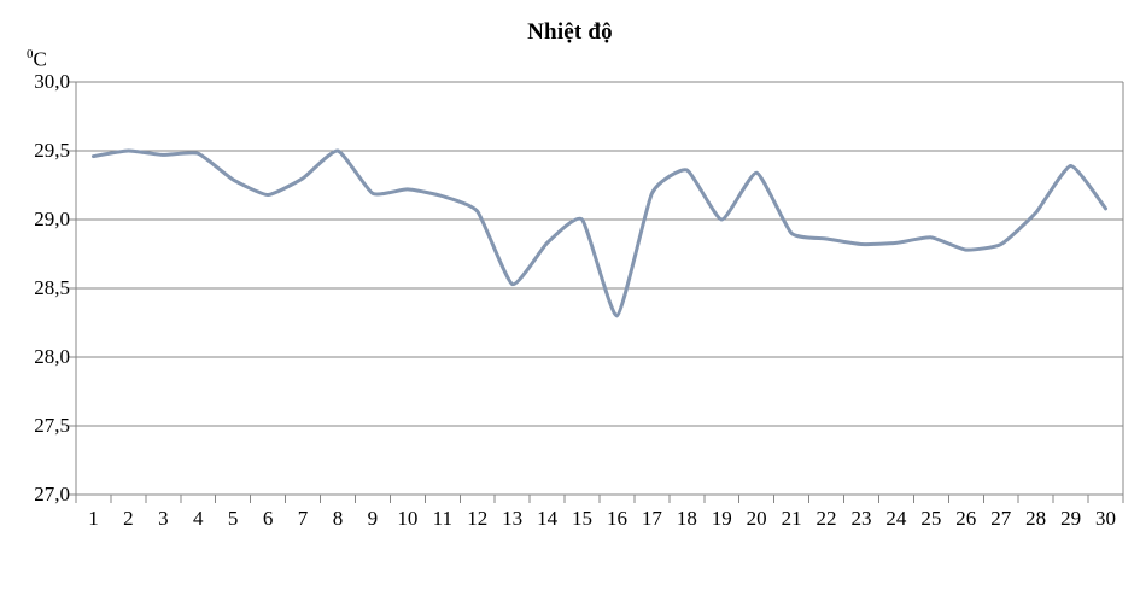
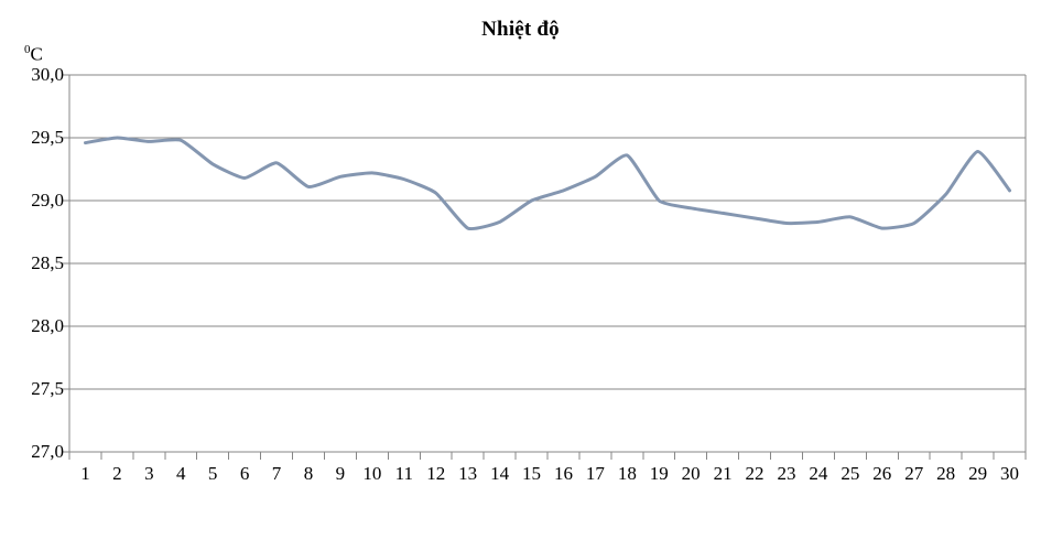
8: 29,50 -> 29,11
13: 28,53 -> 28,78
16: 28,30 -> 29,08
20: 29,34 -> 28,94
